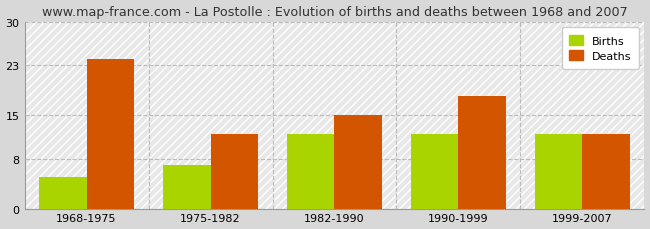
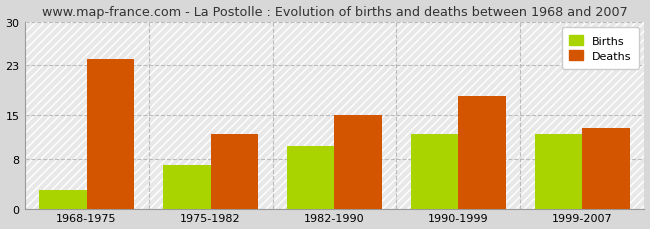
Births/1968-1975: 5 -> 3
Births/1982-1990: 12 -> 10
Deaths/1999-2007: 12 -> 13
